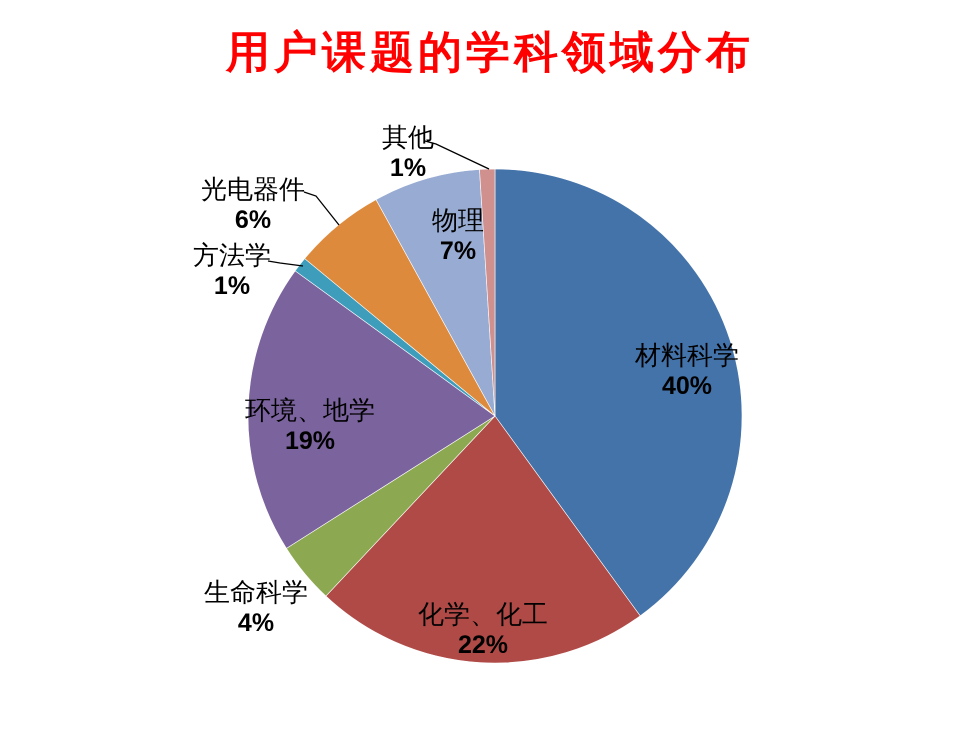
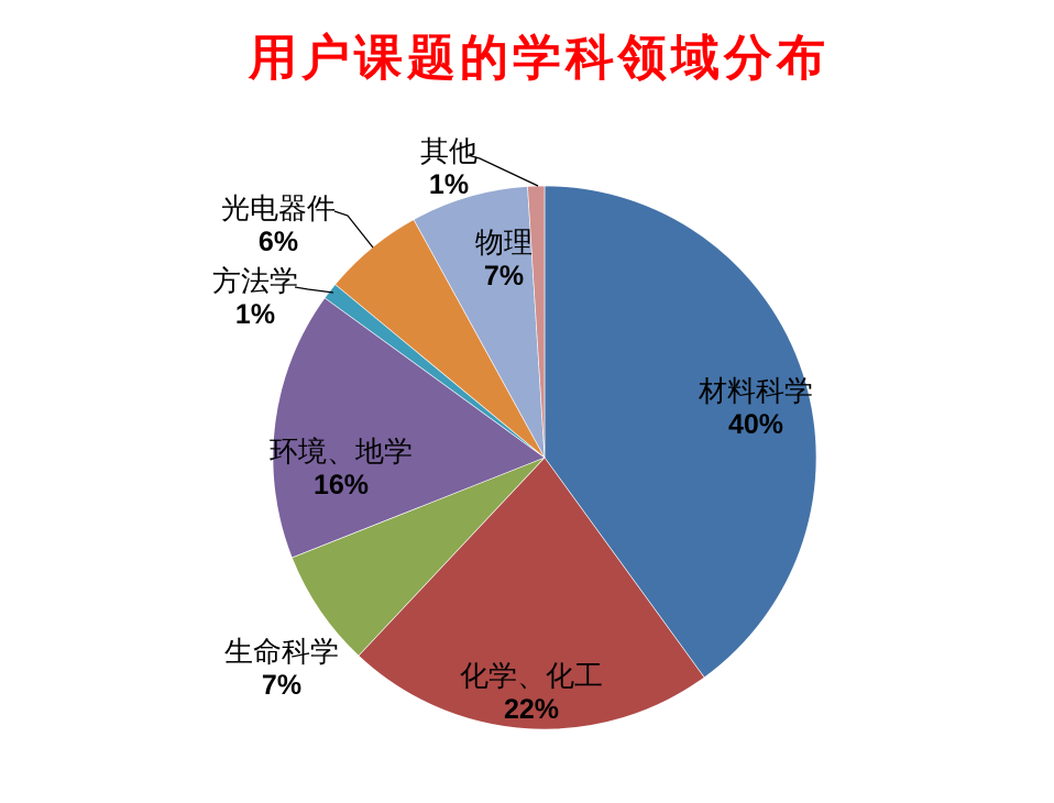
生命科学: 4% -> 7%
环境、地学: 19% -> 16%
